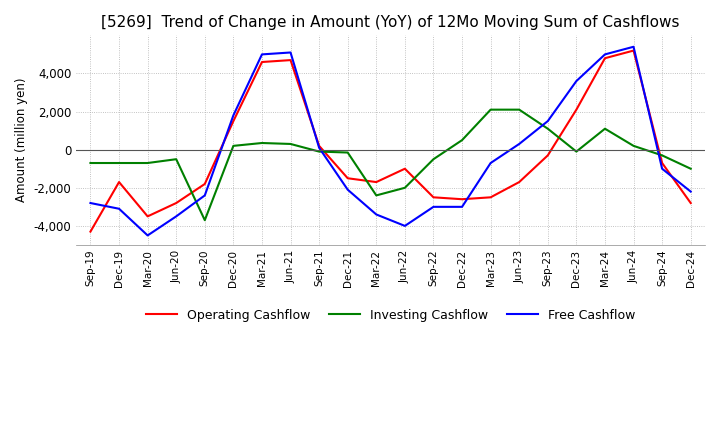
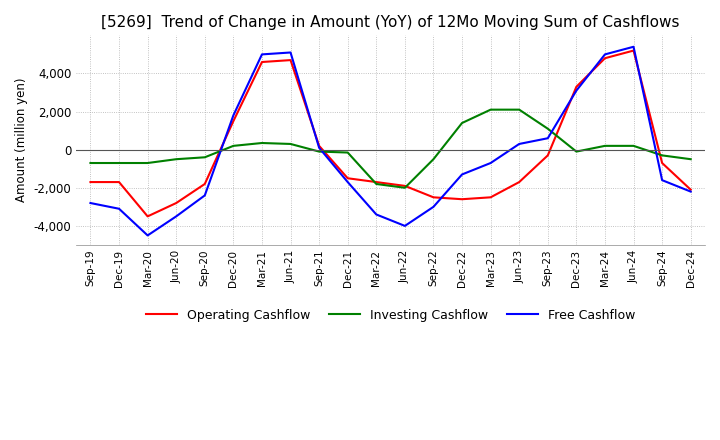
Operating Cashflow/Sep-19: -4,300 -> -1,700
Investing Cashflow/Sep-20: -3,700 -> -400
Free Cashflow/Dec-21: -2,100 -> -1,700
Investing Cashflow/Mar-22: -2,400 -> -1,800
Operating Cashflow/Jun-22: -1,000 -> -1,900
Investing Cashflow/Dec-22: 500 -> 1,400
Free Cashflow/Dec-22: -3,000 -> -1,300
Free Cashflow/Sep-23: 1,500 -> 600
Operating Cashflow/Dec-23: 2,100 -> 3,300
Free Cashflow/Dec-23: 3,600 -> 3,100
Investing Cashflow/Mar-24: 1,100 -> 200
Free Cashflow/Sep-24: -1,000 -> -1,600
Operating Cashflow/Dec-24: -2,800 -> -2,100
Investing Cashflow/Dec-24: -1,000 -> -500
